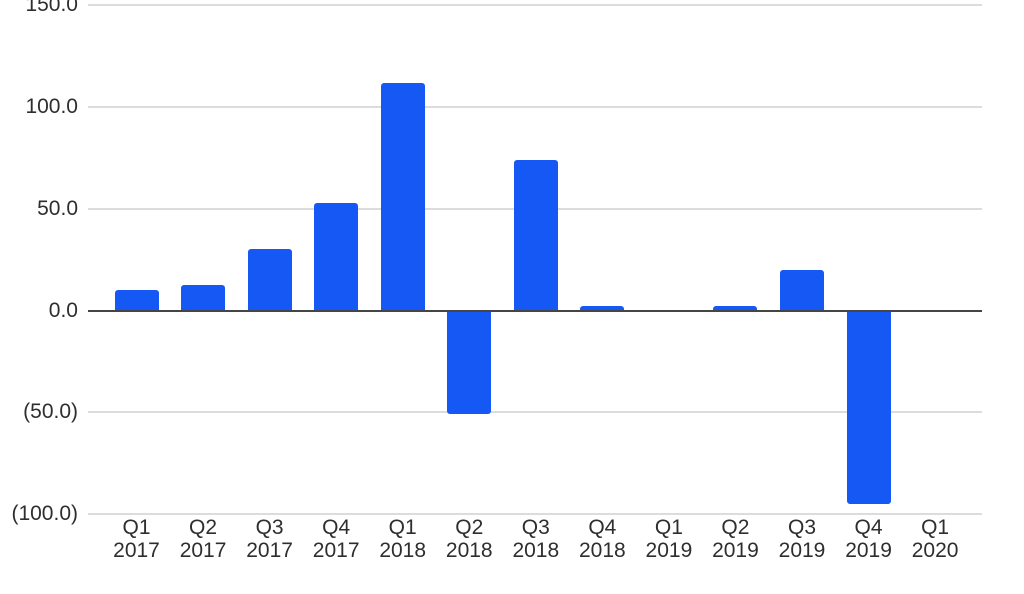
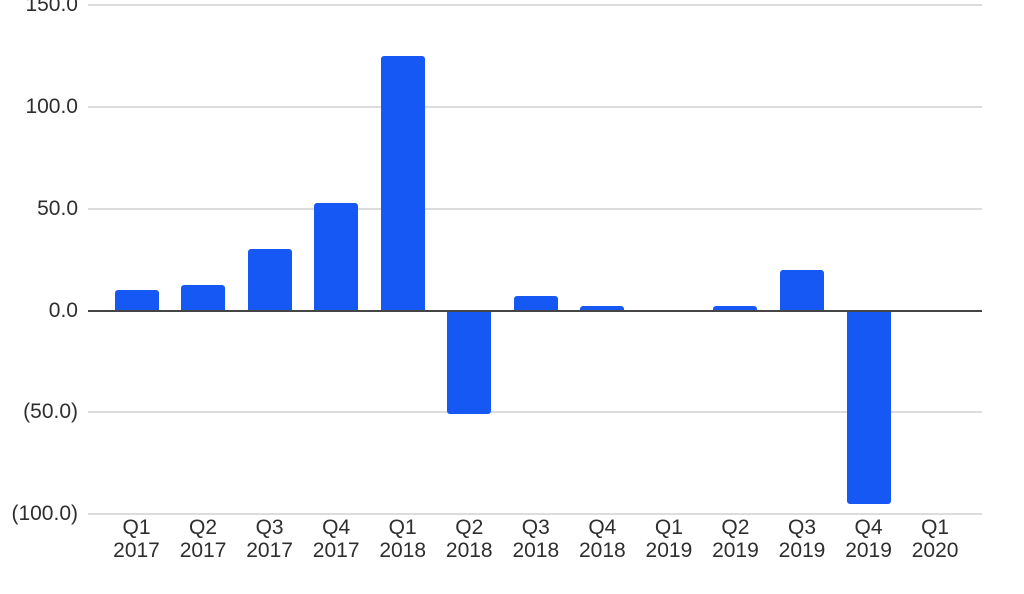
Q1 2018: 112 -> 125
Q3 2018: 74 -> 7
